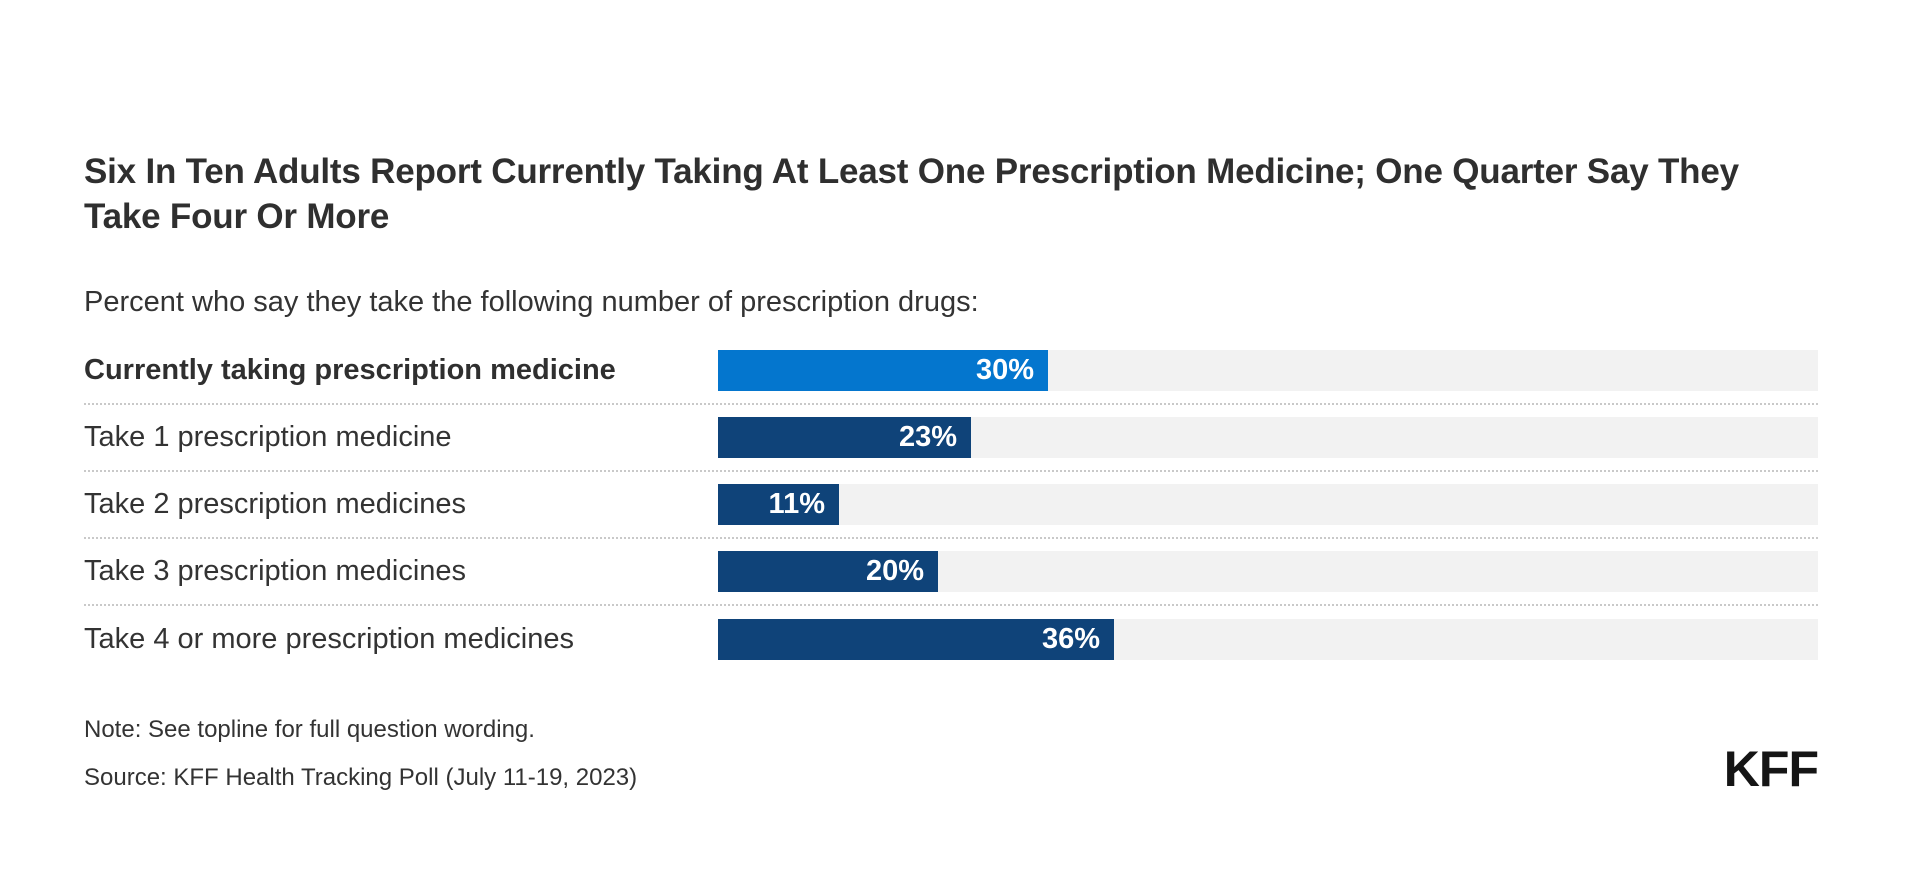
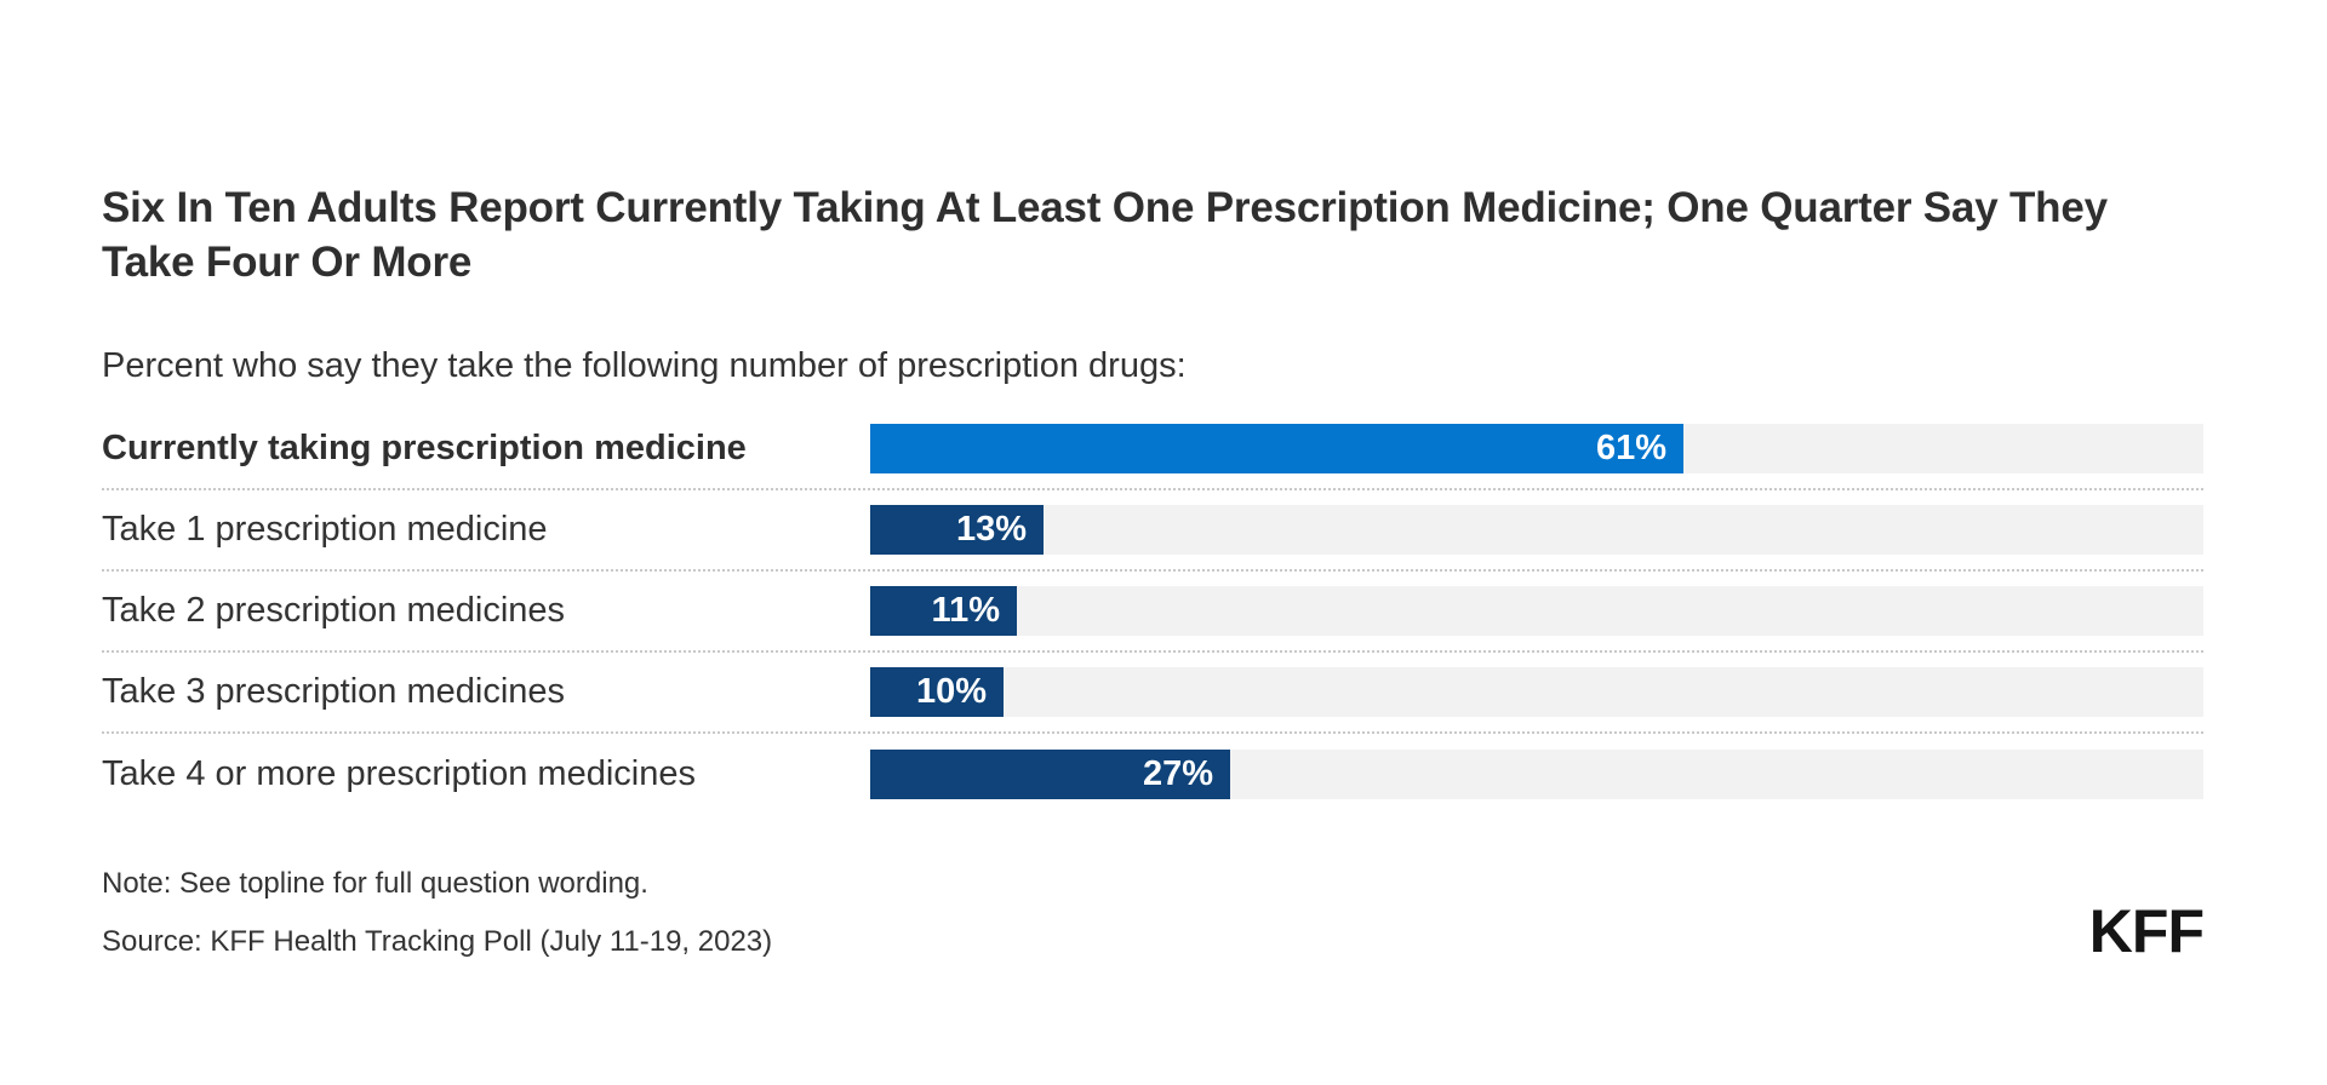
Currently taking prescription medicine: 30% -> 61%
Take 1 prescription medicine: 23% -> 13%
Take 3 prescription medicines: 20% -> 10%
Take 4 or more prescription medicines: 36% -> 27%
